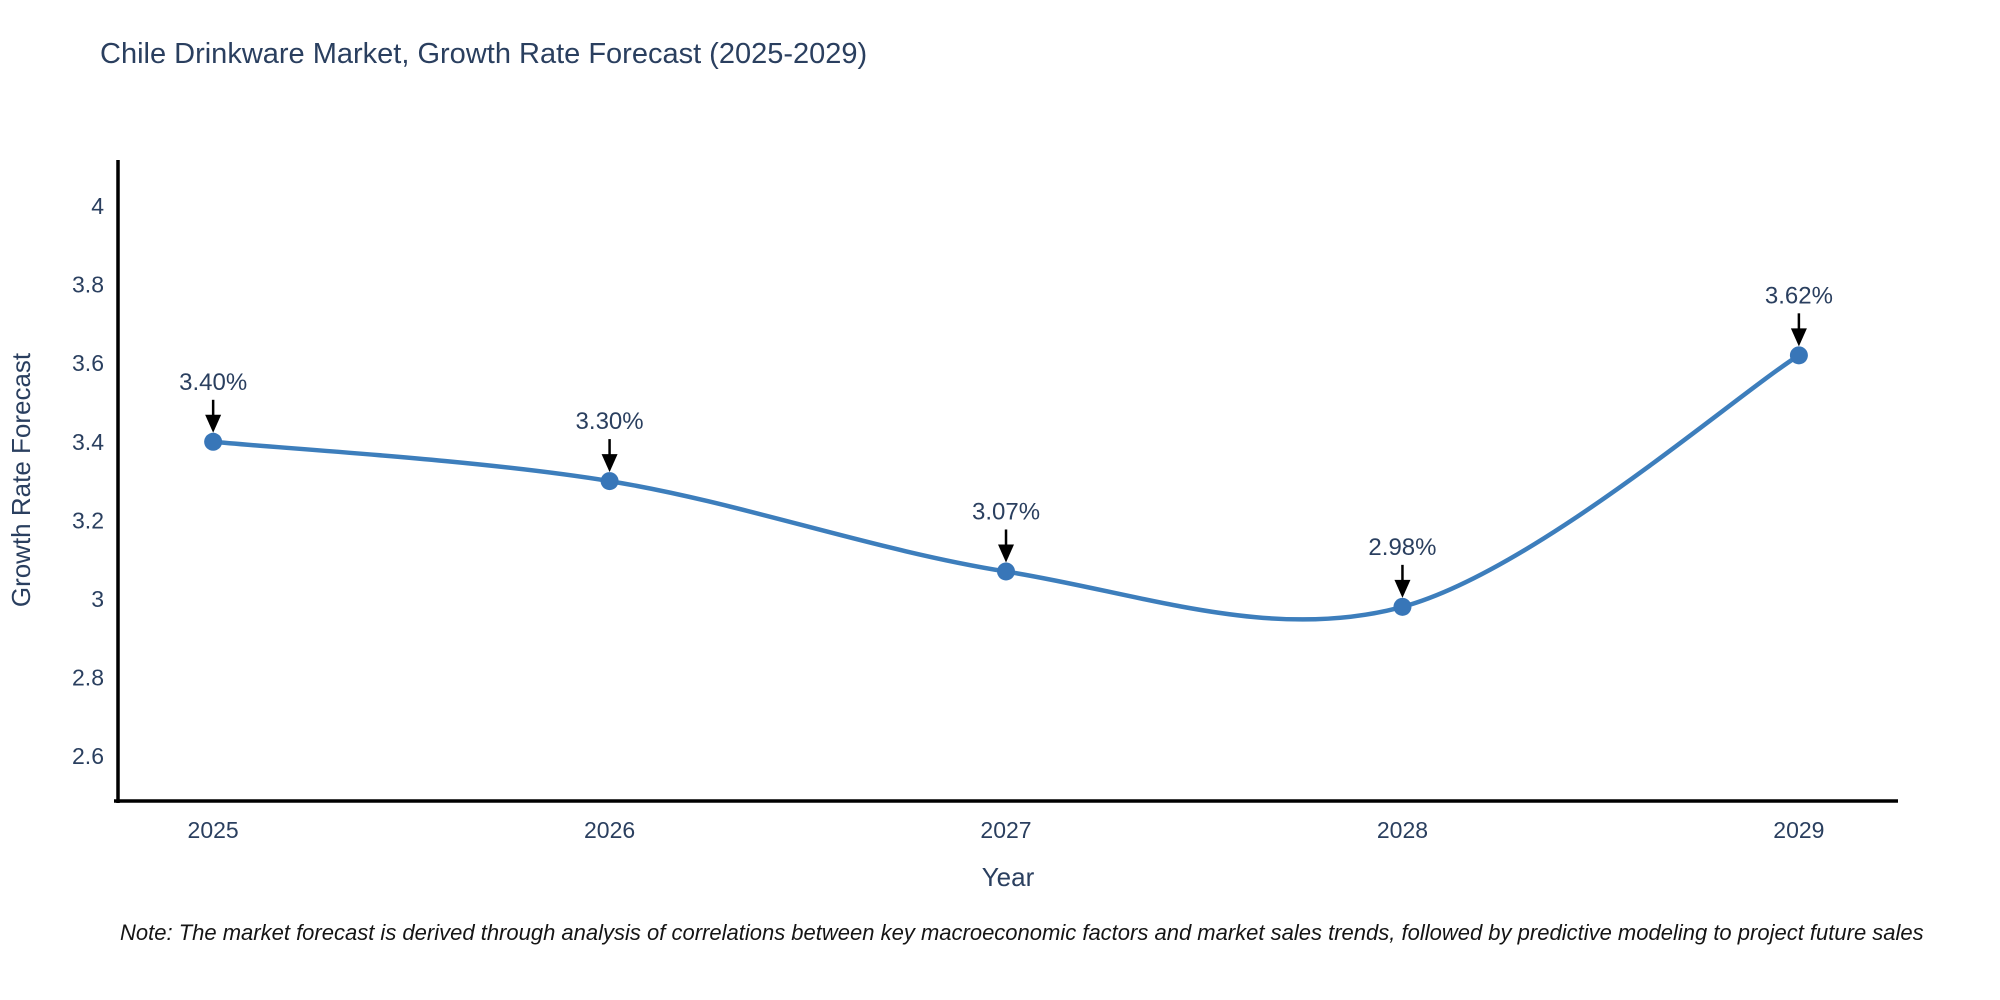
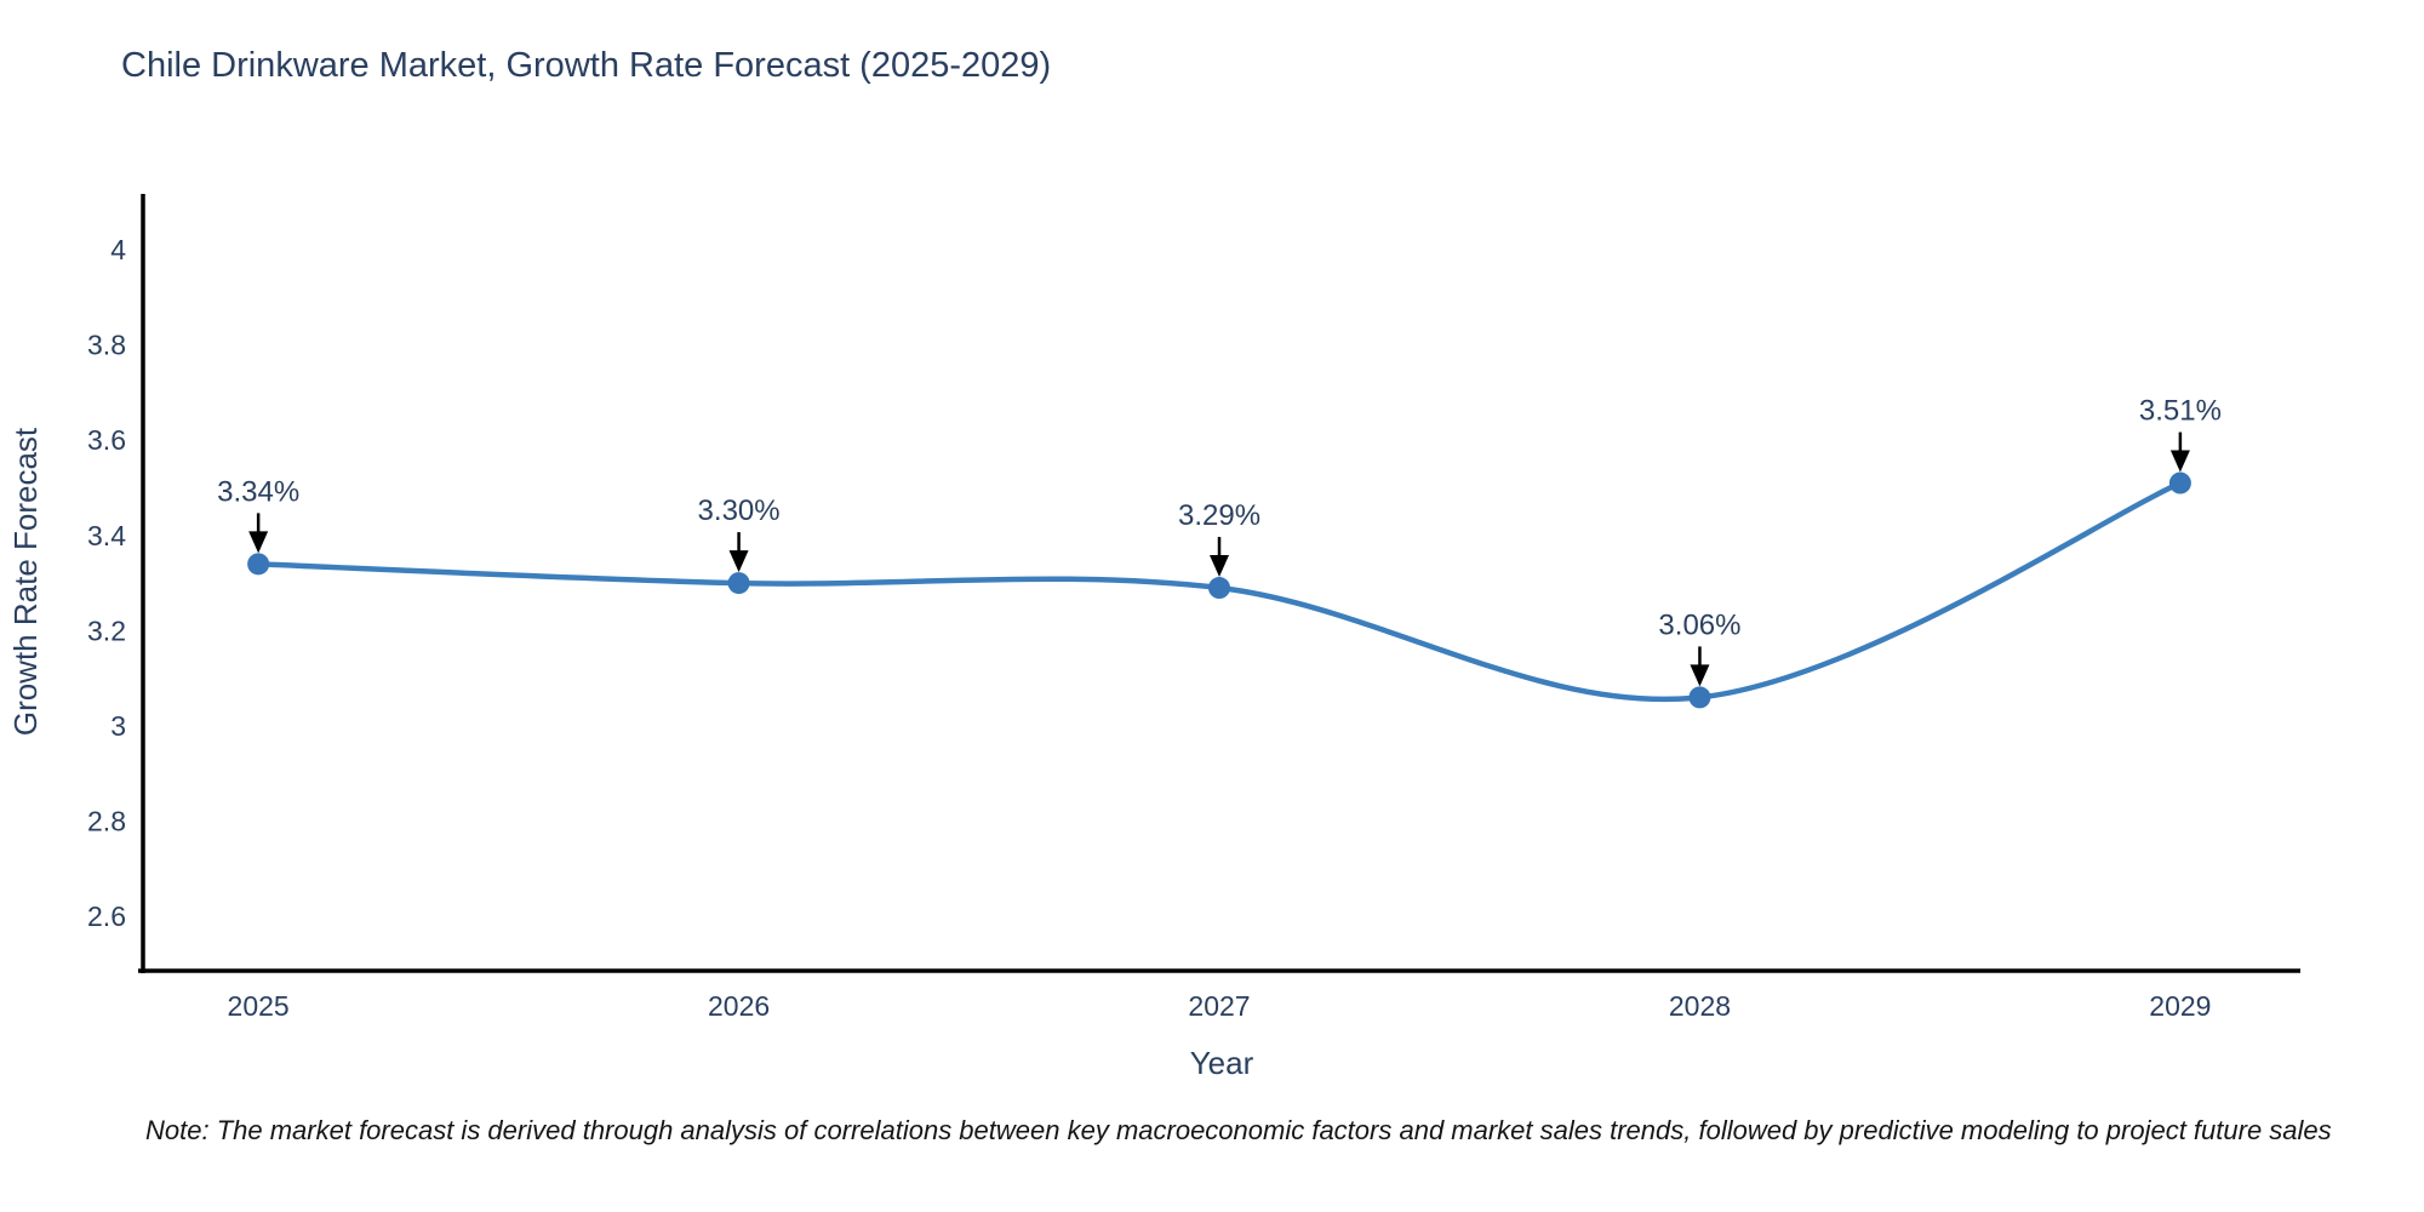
2025: 3.40% -> 3.34%
2027: 3.07% -> 3.29%
2028: 2.98% -> 3.06%
2029: 3.62% -> 3.51%
